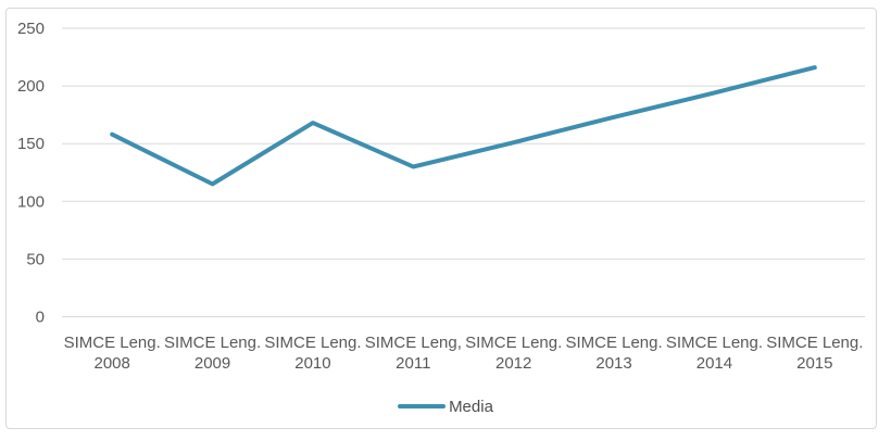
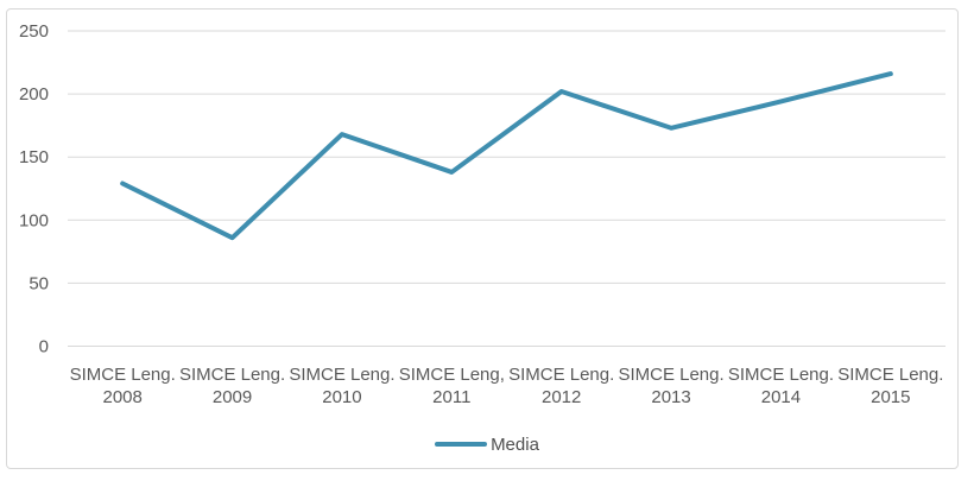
SIMCE Leng. 2008: 158 -> 129
SIMCE Leng. 2009: 115 -> 86
SIMCE Leng, 2011: 130 -> 138
SIMCE Leng. 2012: 151 -> 202
